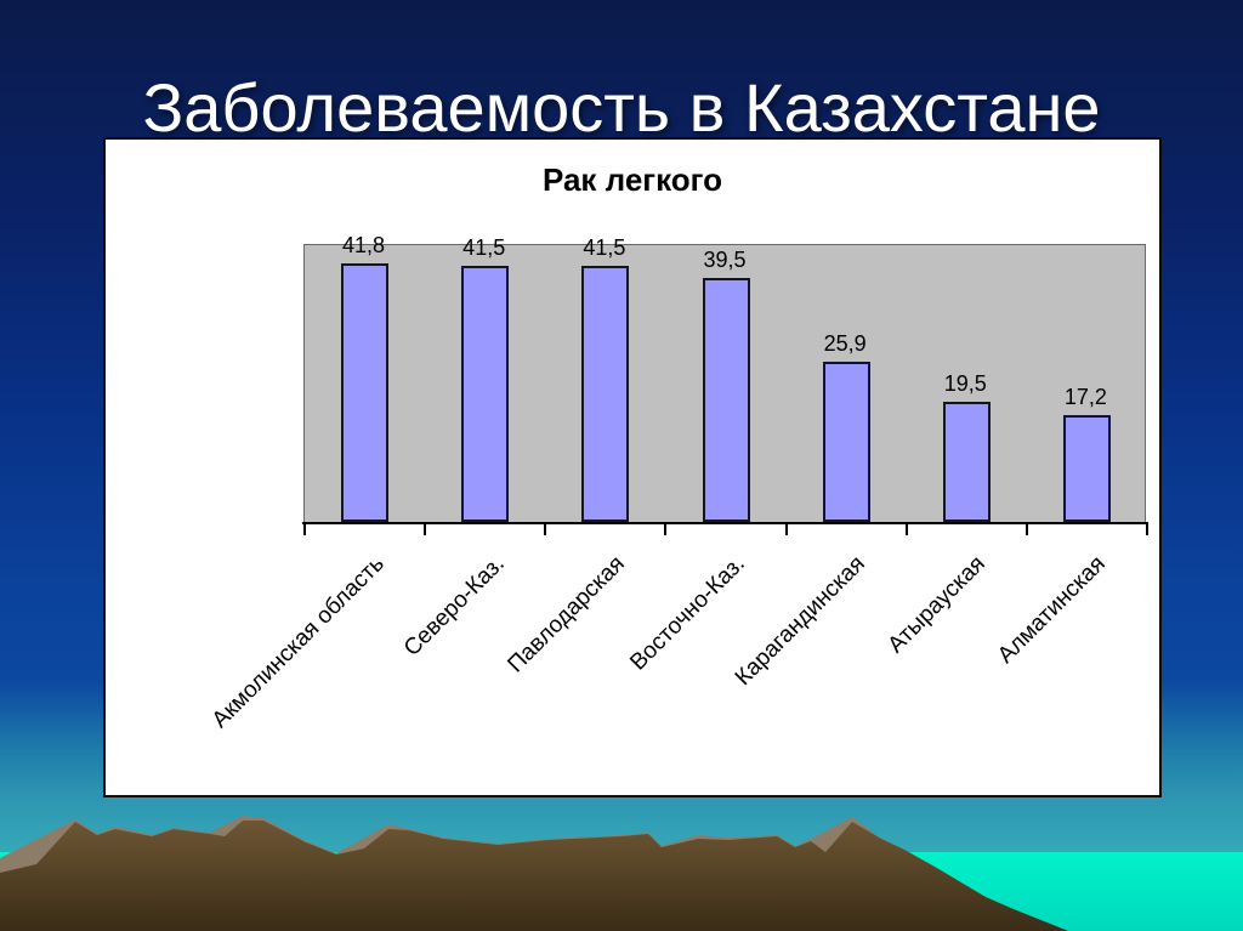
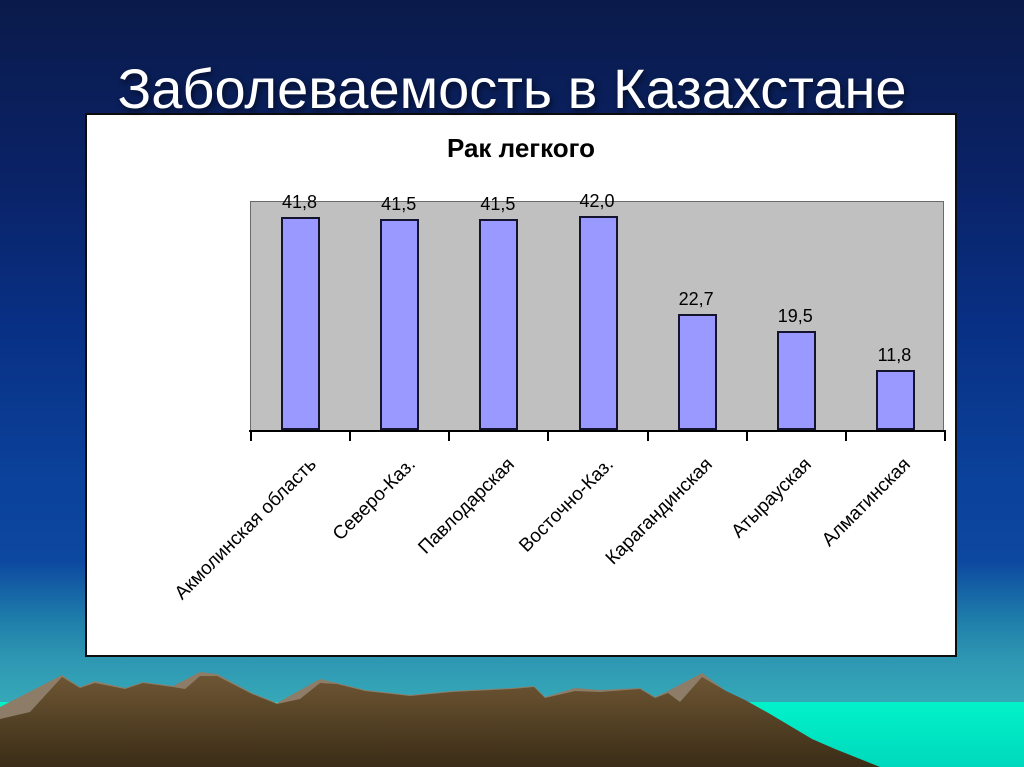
Восточно-Каз.: 39,5 -> 42,0
Карагандинская: 25,9 -> 22,7
Алматинская: 17,2 -> 11,8
